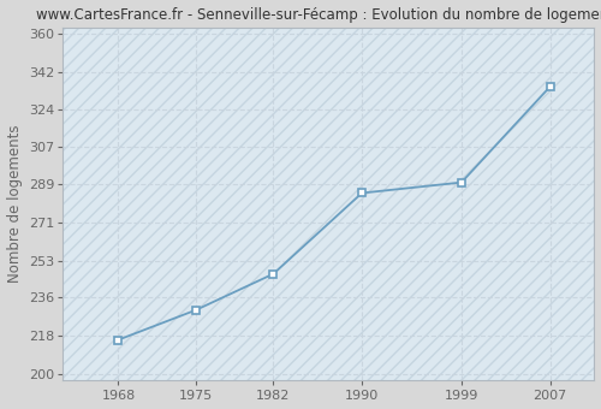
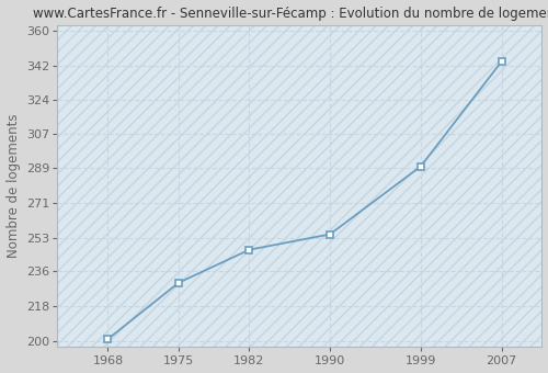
1968: 216 -> 201
1990: 285 -> 255
2007: 335 -> 344
